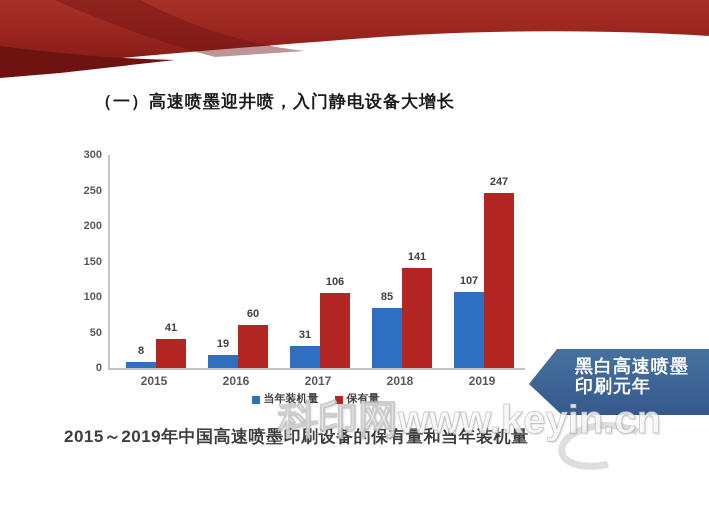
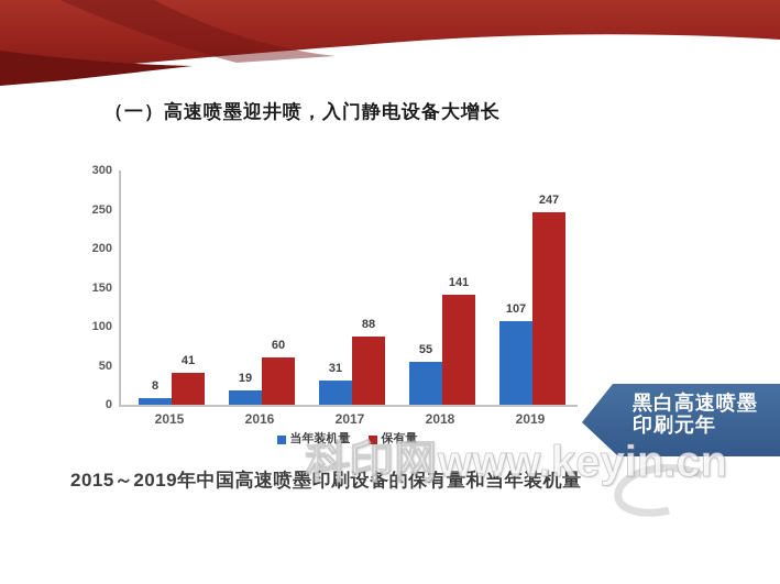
保有量/2017: 106 -> 88
当年装机量/2018: 85 -> 55
